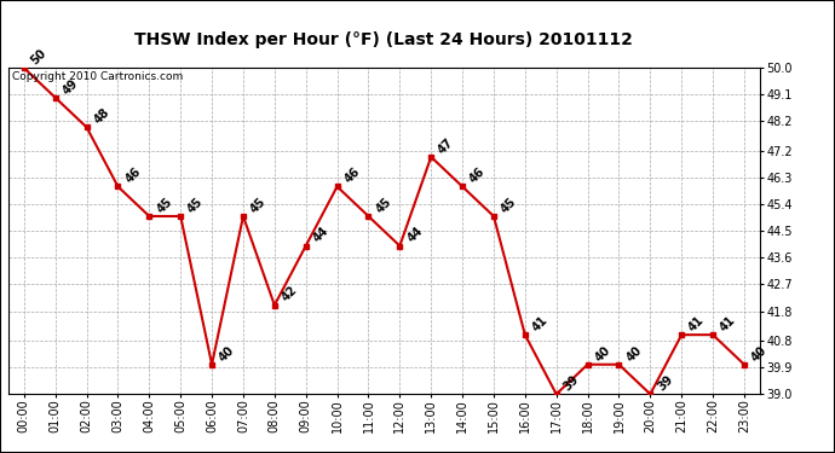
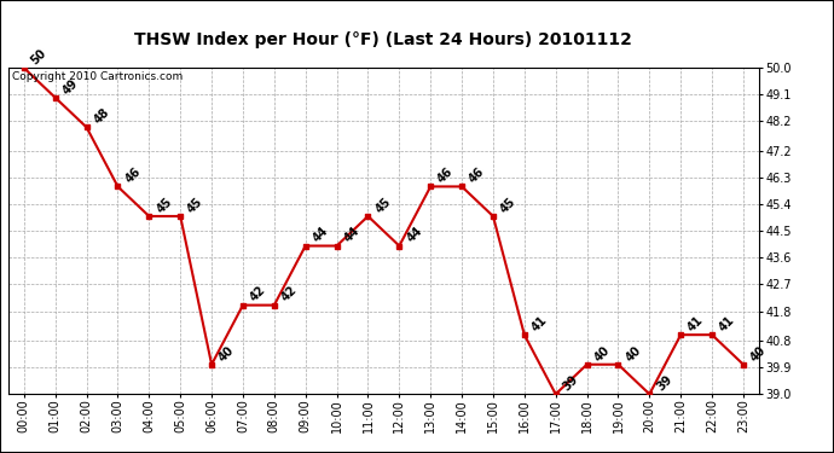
07:00: 45 -> 42
10:00: 46 -> 44
13:00: 47 -> 46
